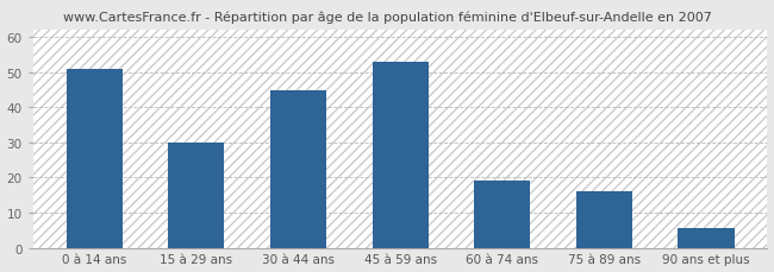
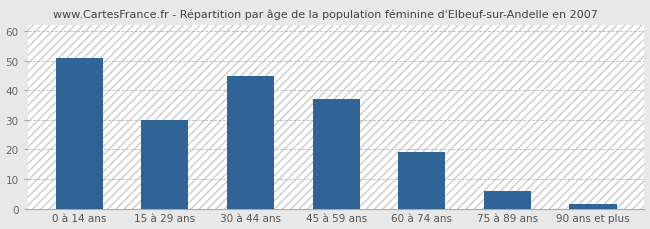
45 à 59 ans: 53.0 -> 37.0
75 à 89 ans: 16.0 -> 6.0
90 ans et plus: 5.5 -> 1.5
